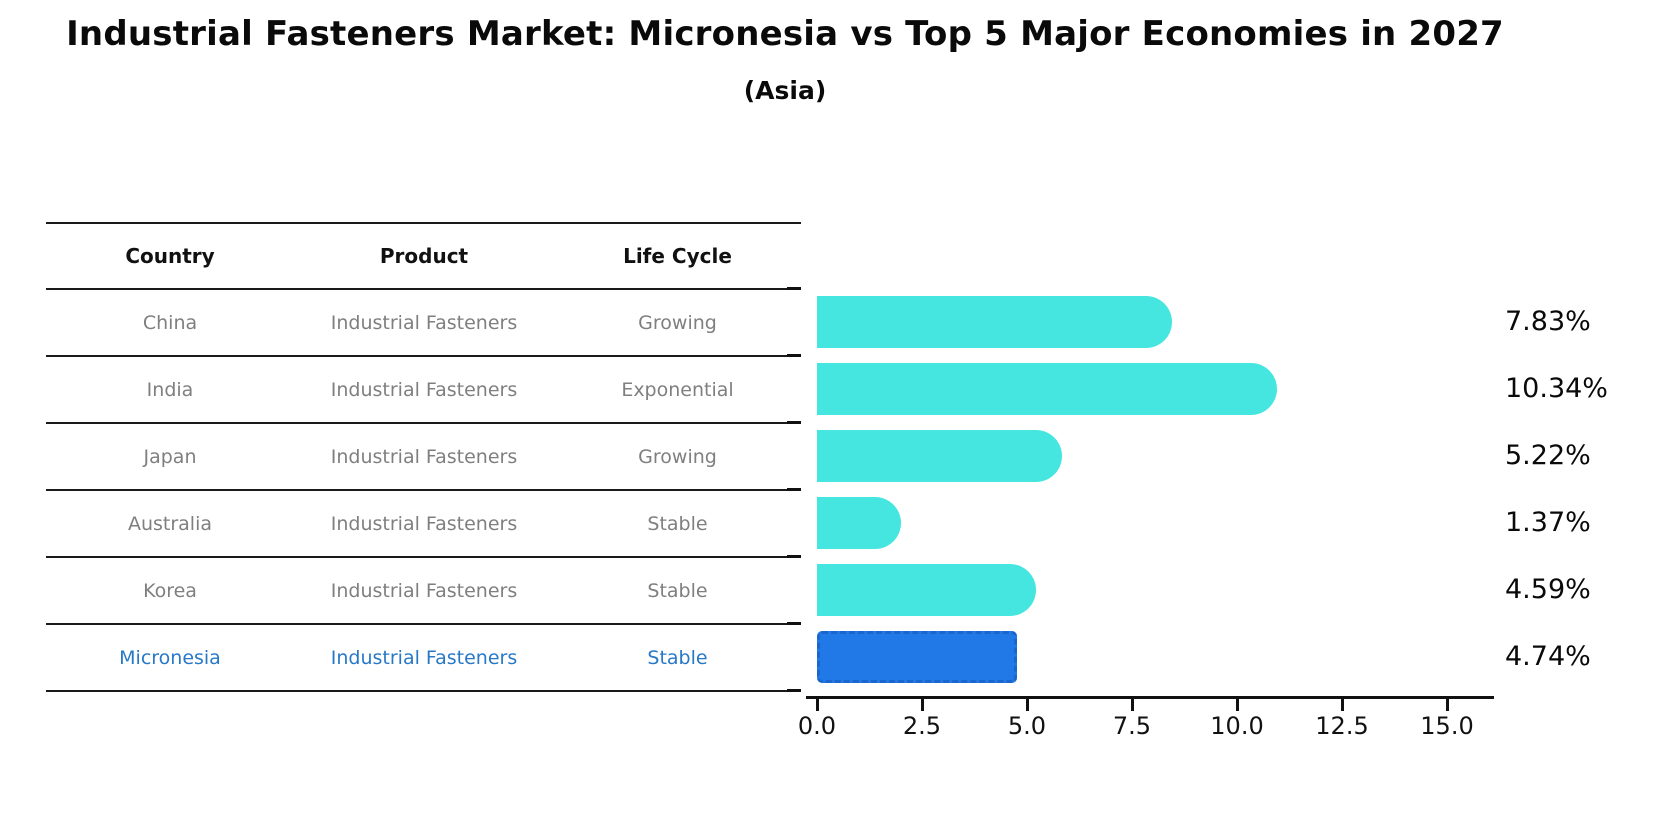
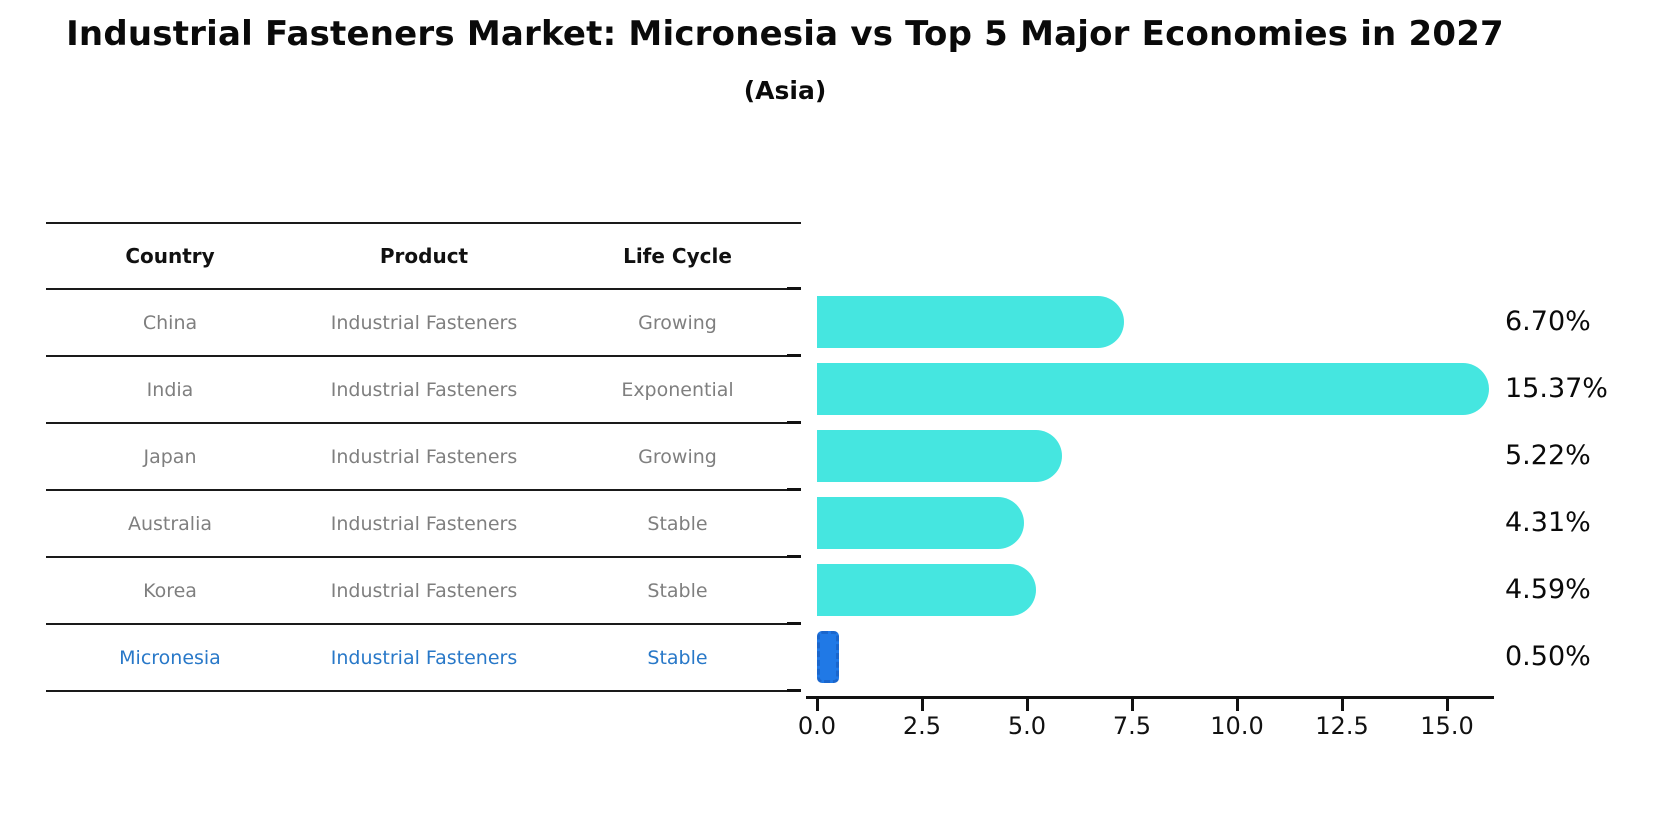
China: 7.83% -> 6.70%
India: 10.34% -> 15.37%
Australia: 1.37% -> 4.31%
Micronesia: 4.74% -> 0.50%
